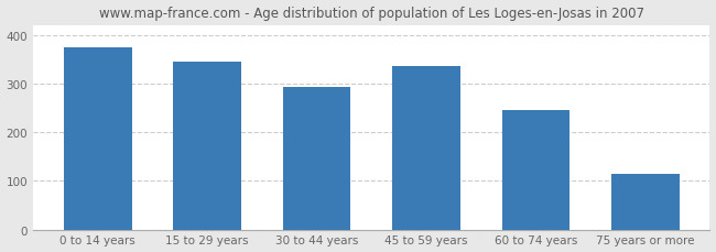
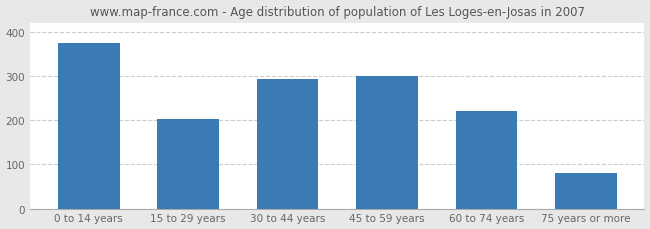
15 to 29 years: 345 -> 203
45 to 59 years: 335 -> 301
60 to 74 years: 245 -> 220
75 years or more: 115 -> 80
